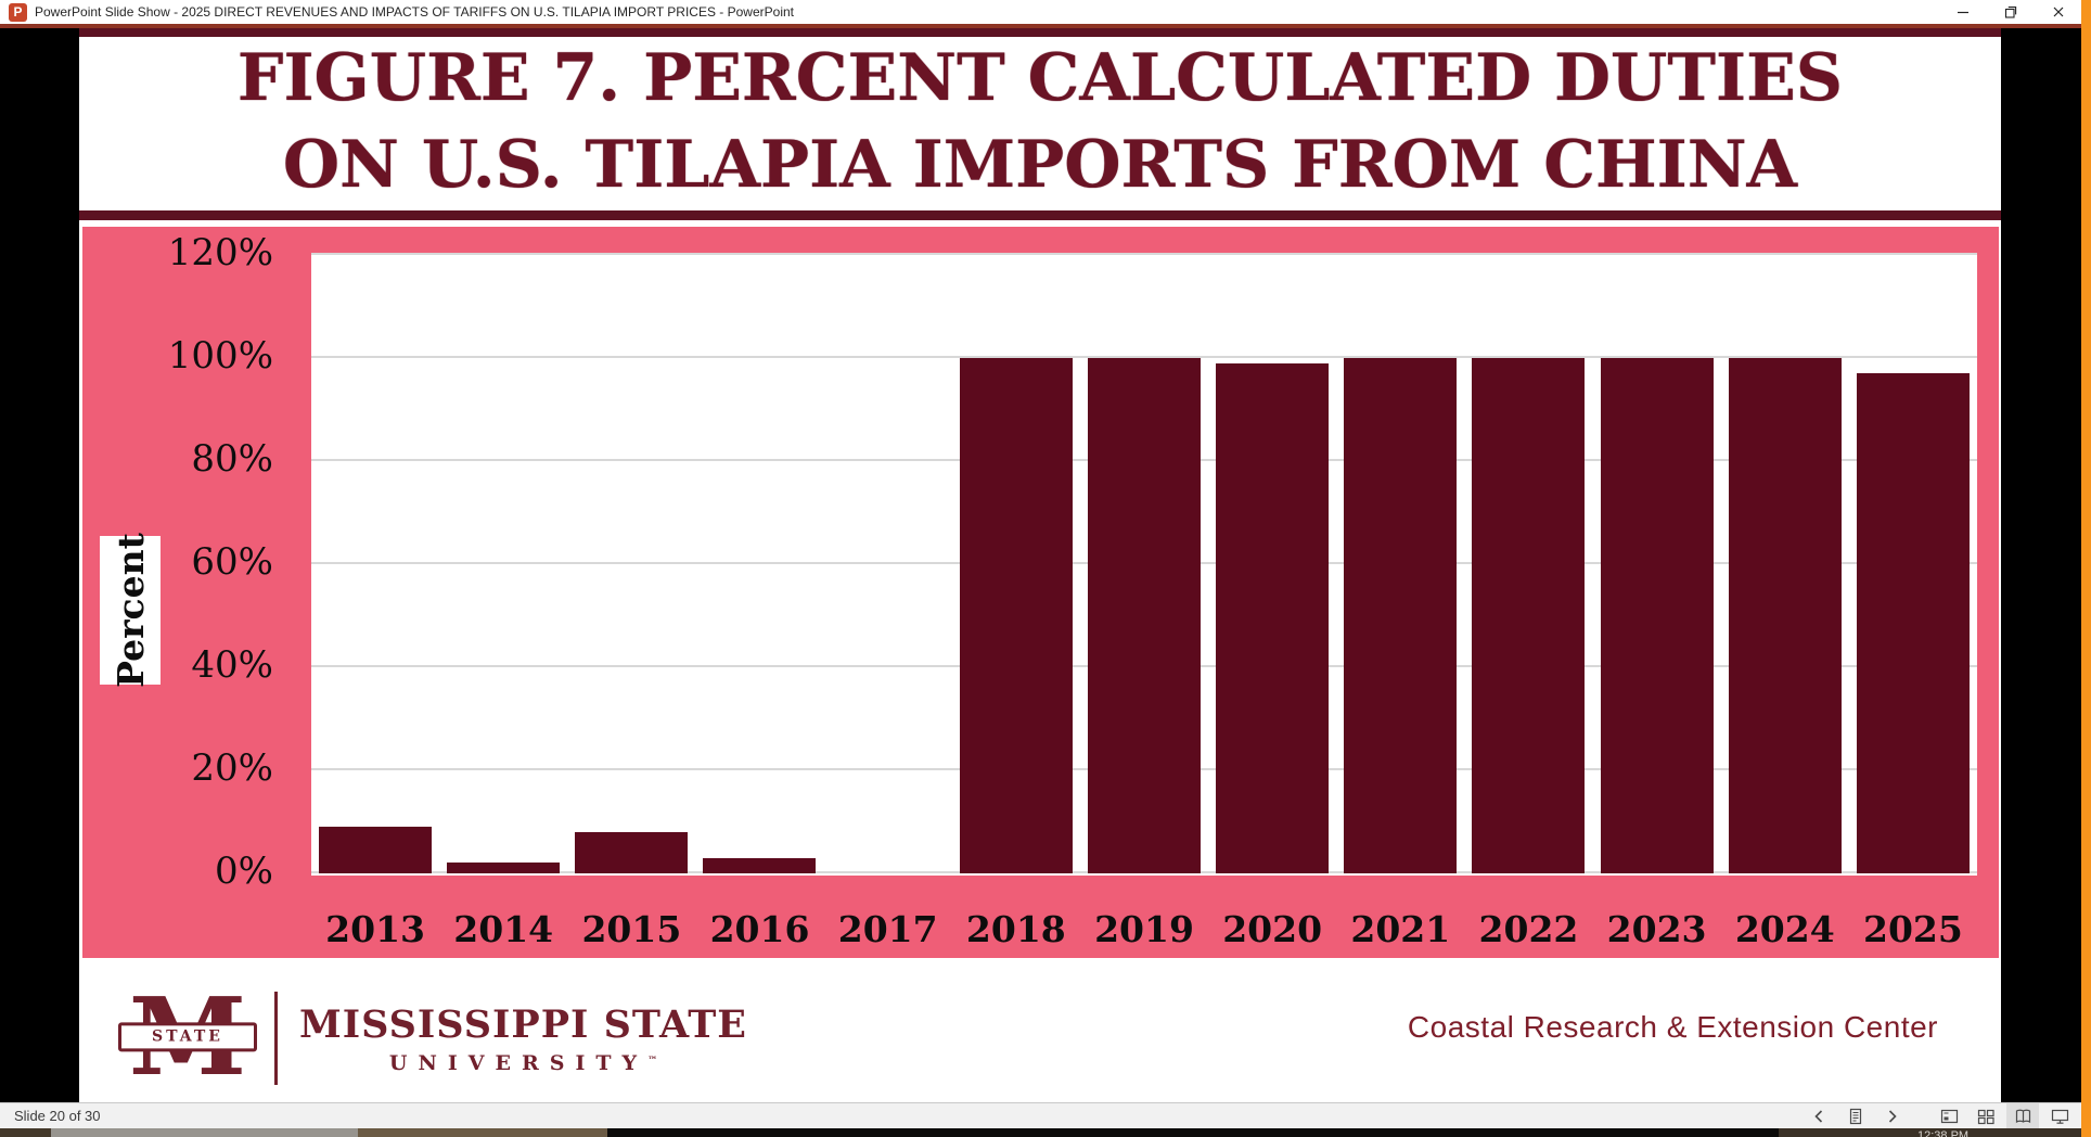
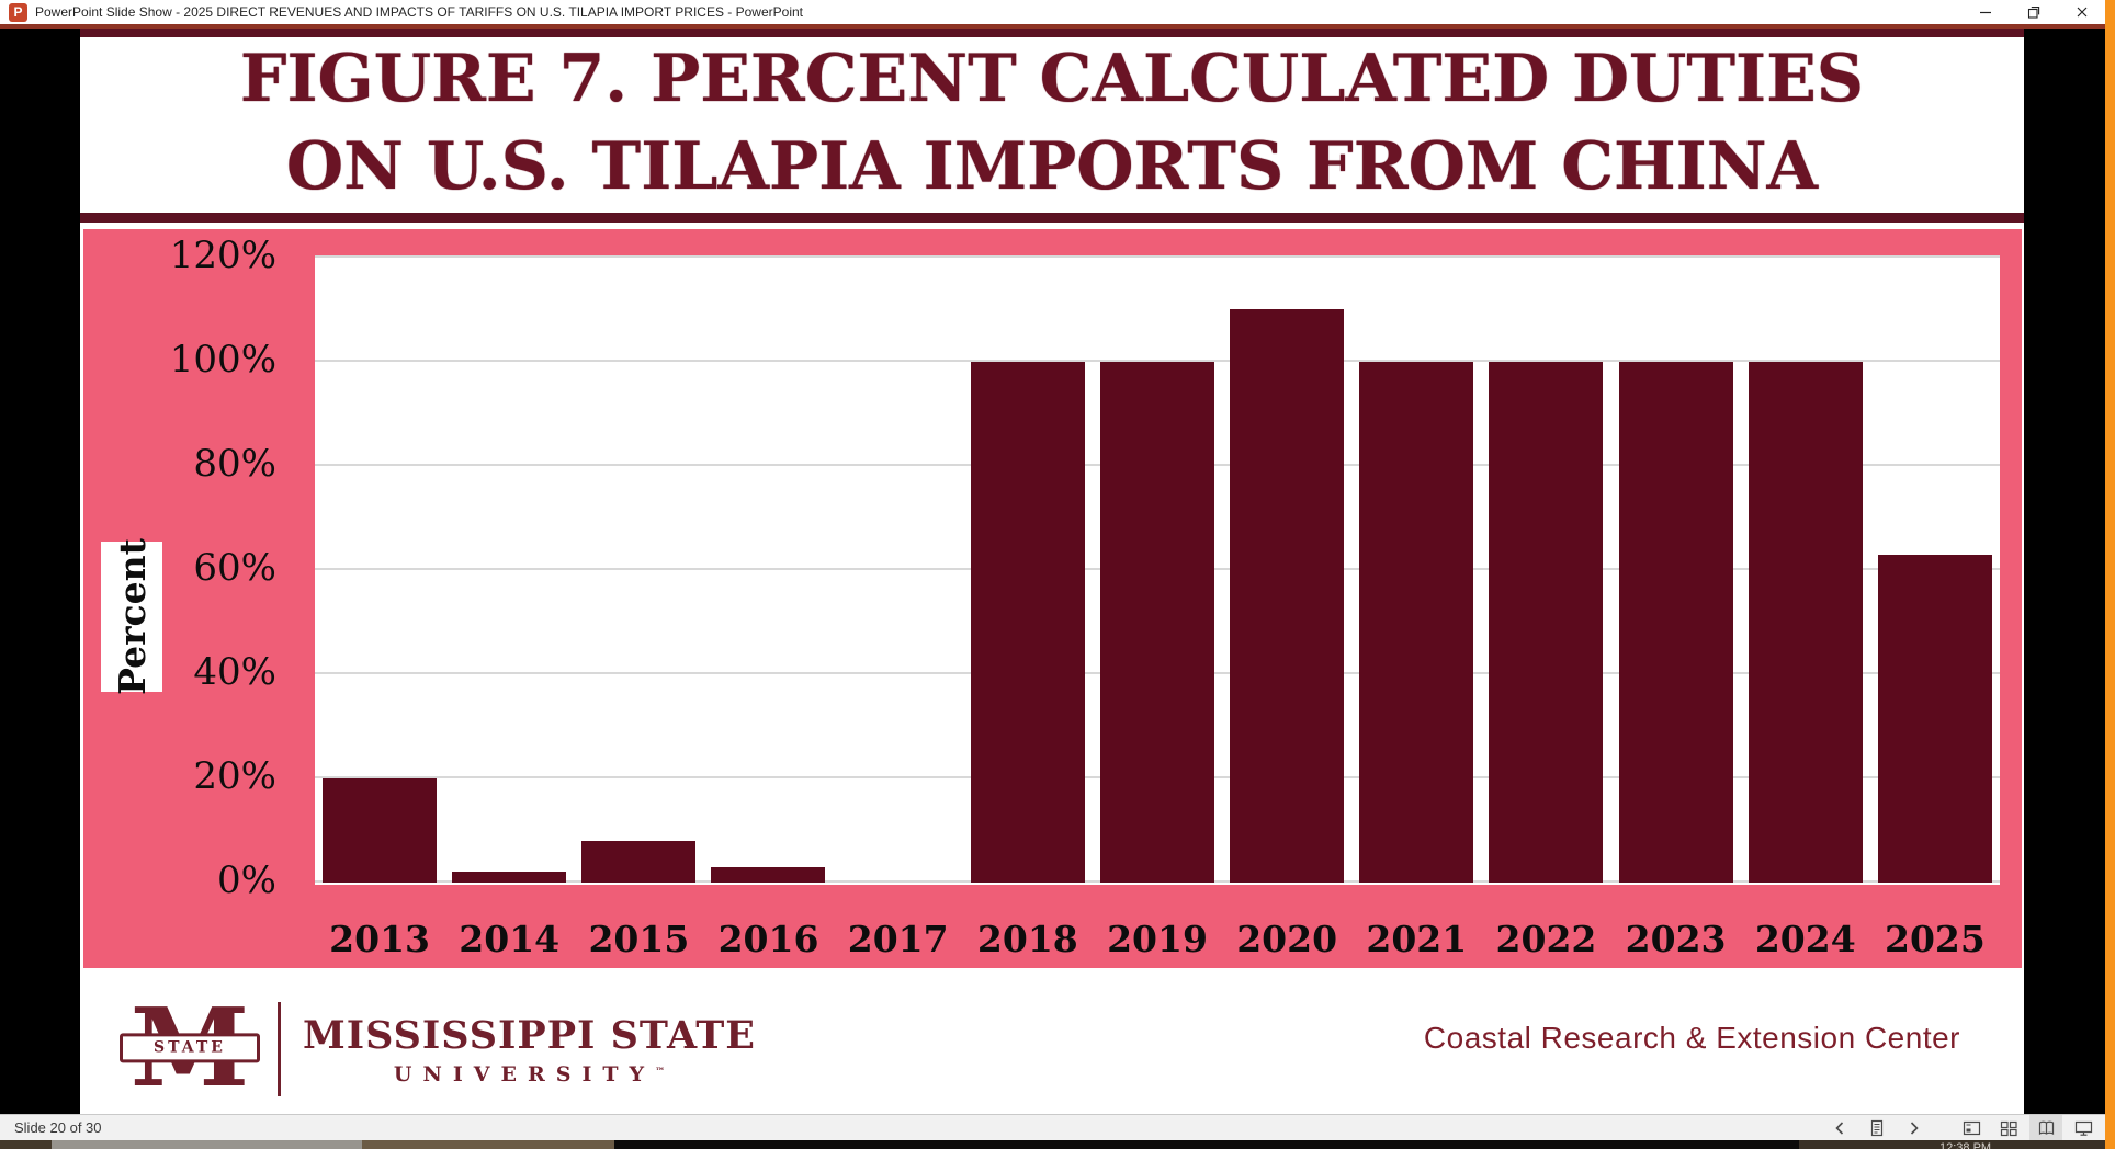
2013: 9% -> 20%
2020: 99% -> 110%
2025: 97% -> 63%
